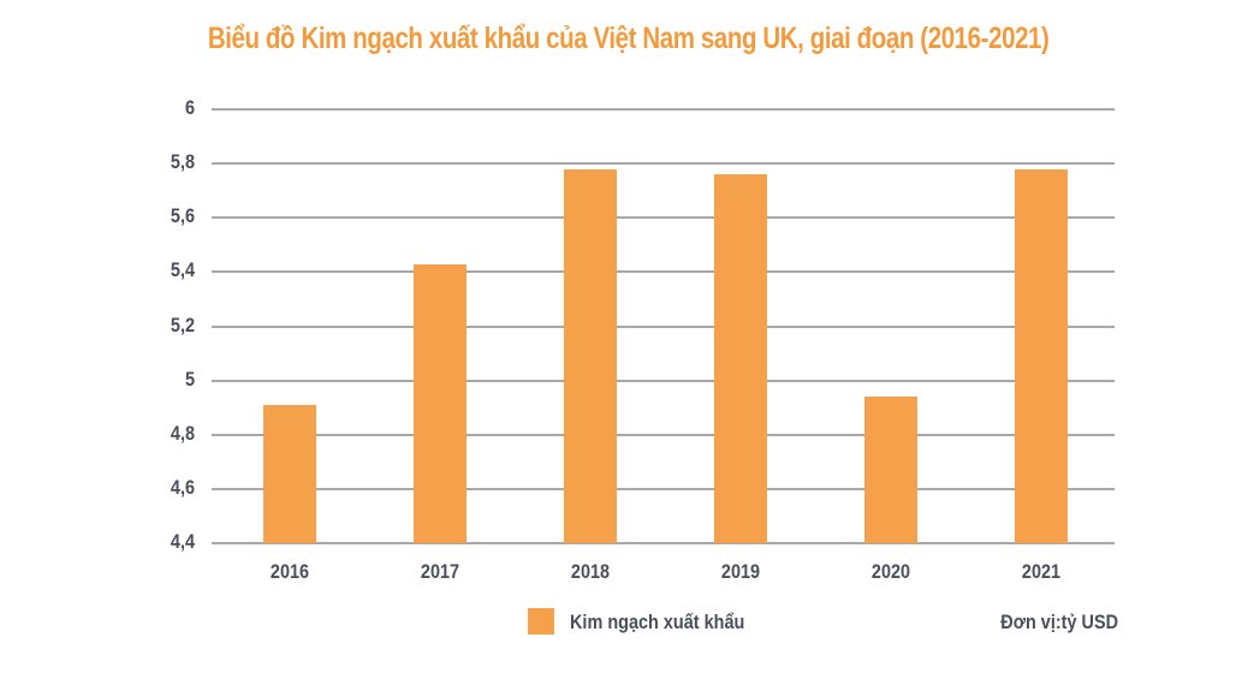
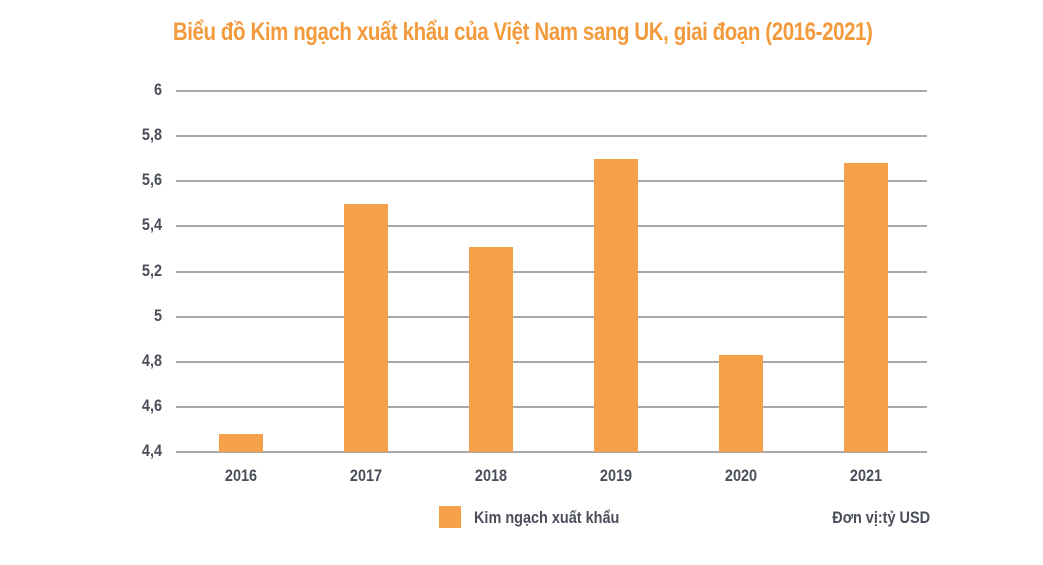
2016: 4,91 -> 4,48
2017: 5,43 -> 5,50
2018: 5,78 -> 5,31
2019: 5,76 -> 5,70
2020: 4,94 -> 4,83
2021: 5,78 -> 5,68
